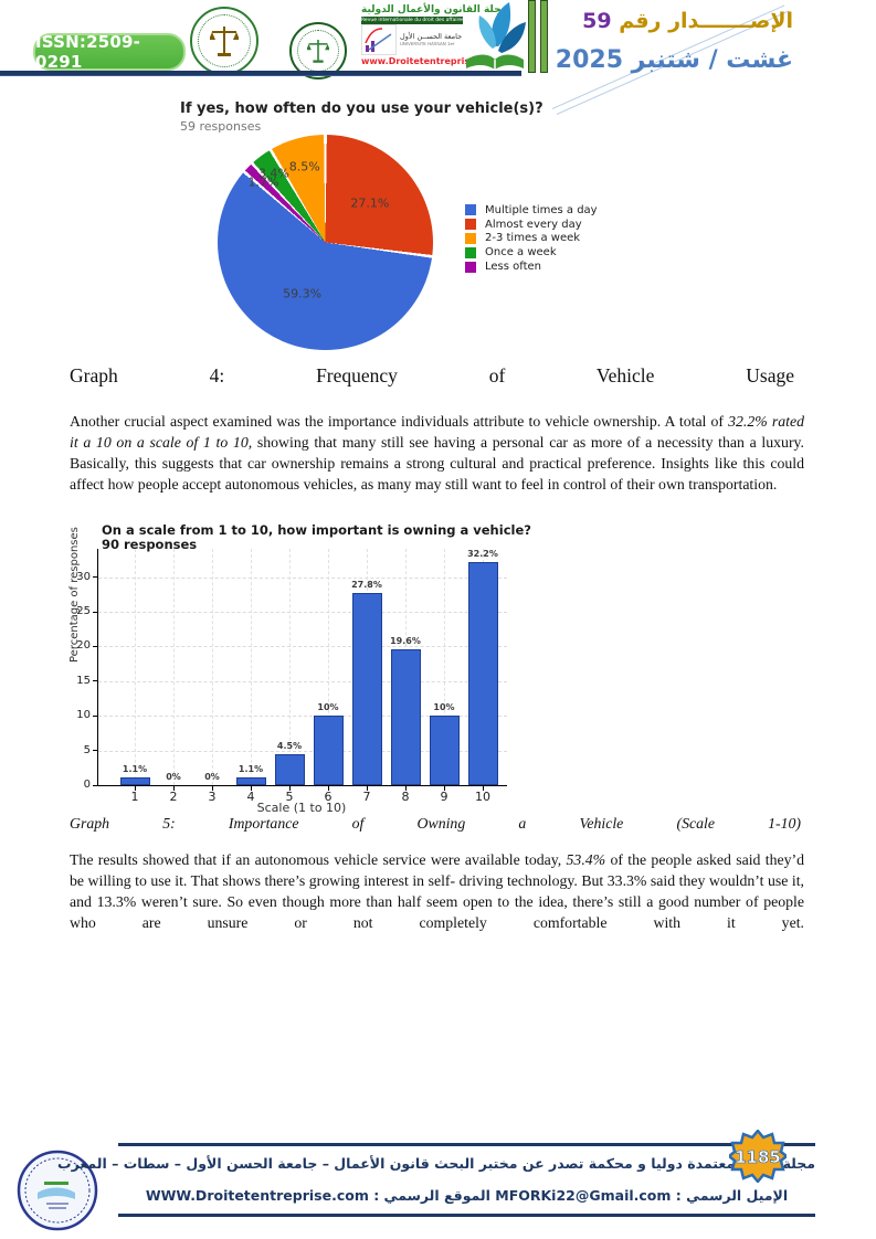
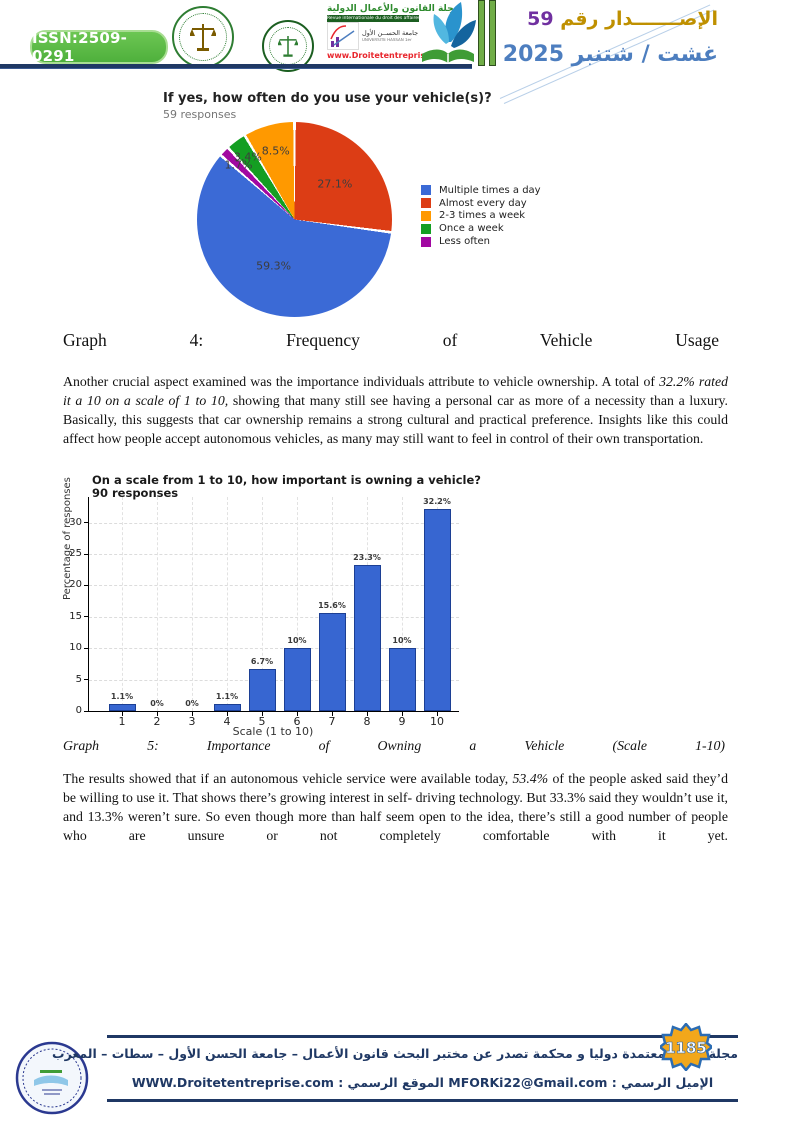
On a scale from 1 to 10, how important is owning a vehicle?/5: 4.5% -> 6.7%
On a scale from 1 to 10, how important is owning a vehicle?/7: 27.8% -> 15.6%
On a scale from 1 to 10, how important is owning a vehicle?/8: 19.6% -> 23.3%
